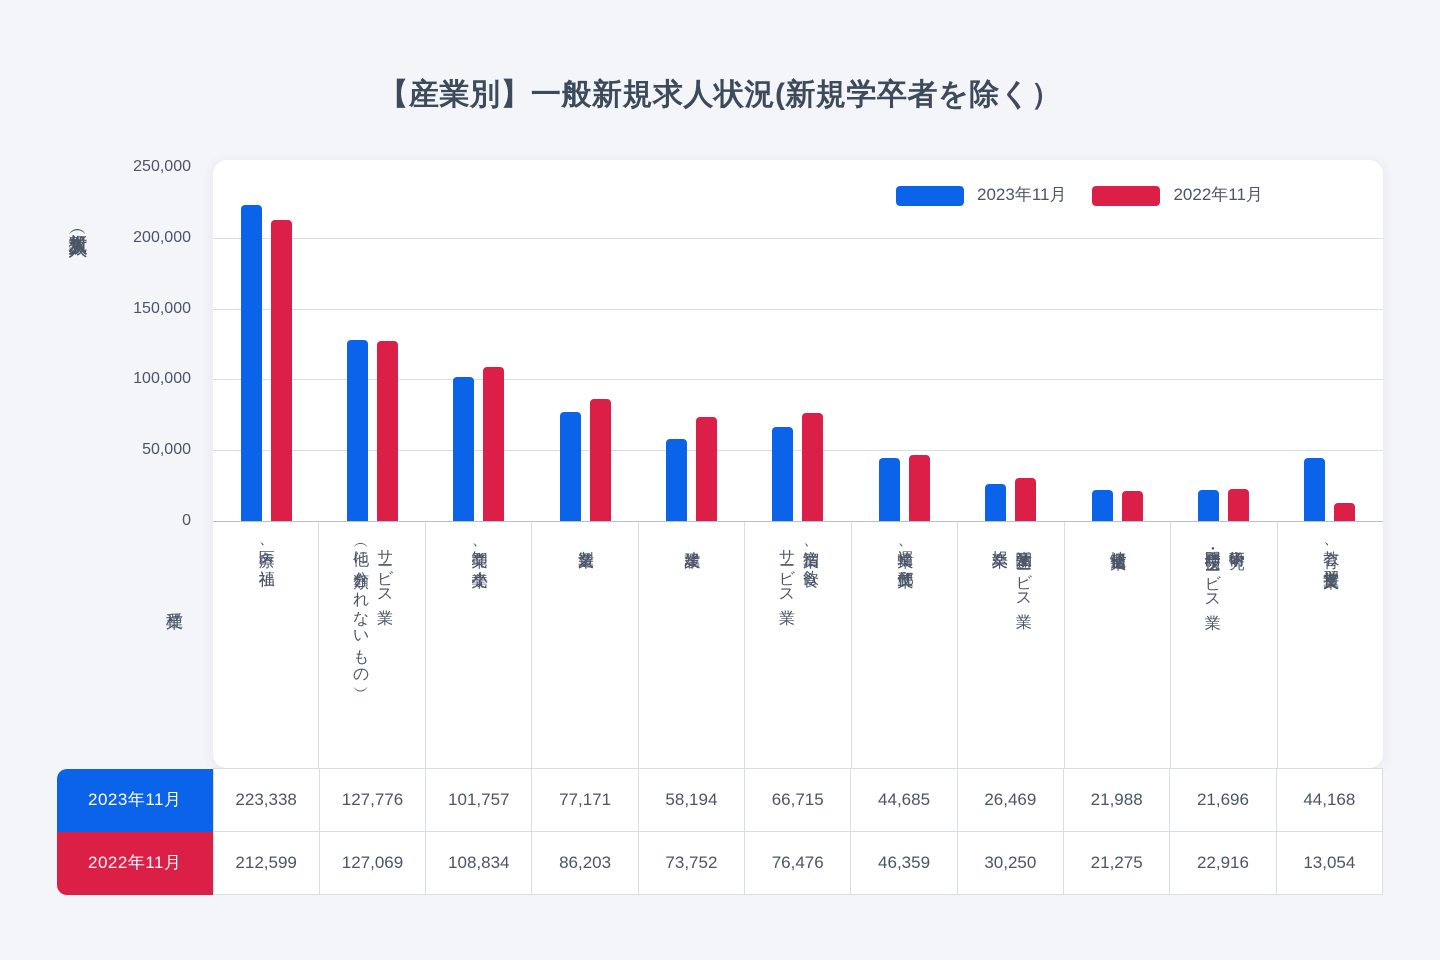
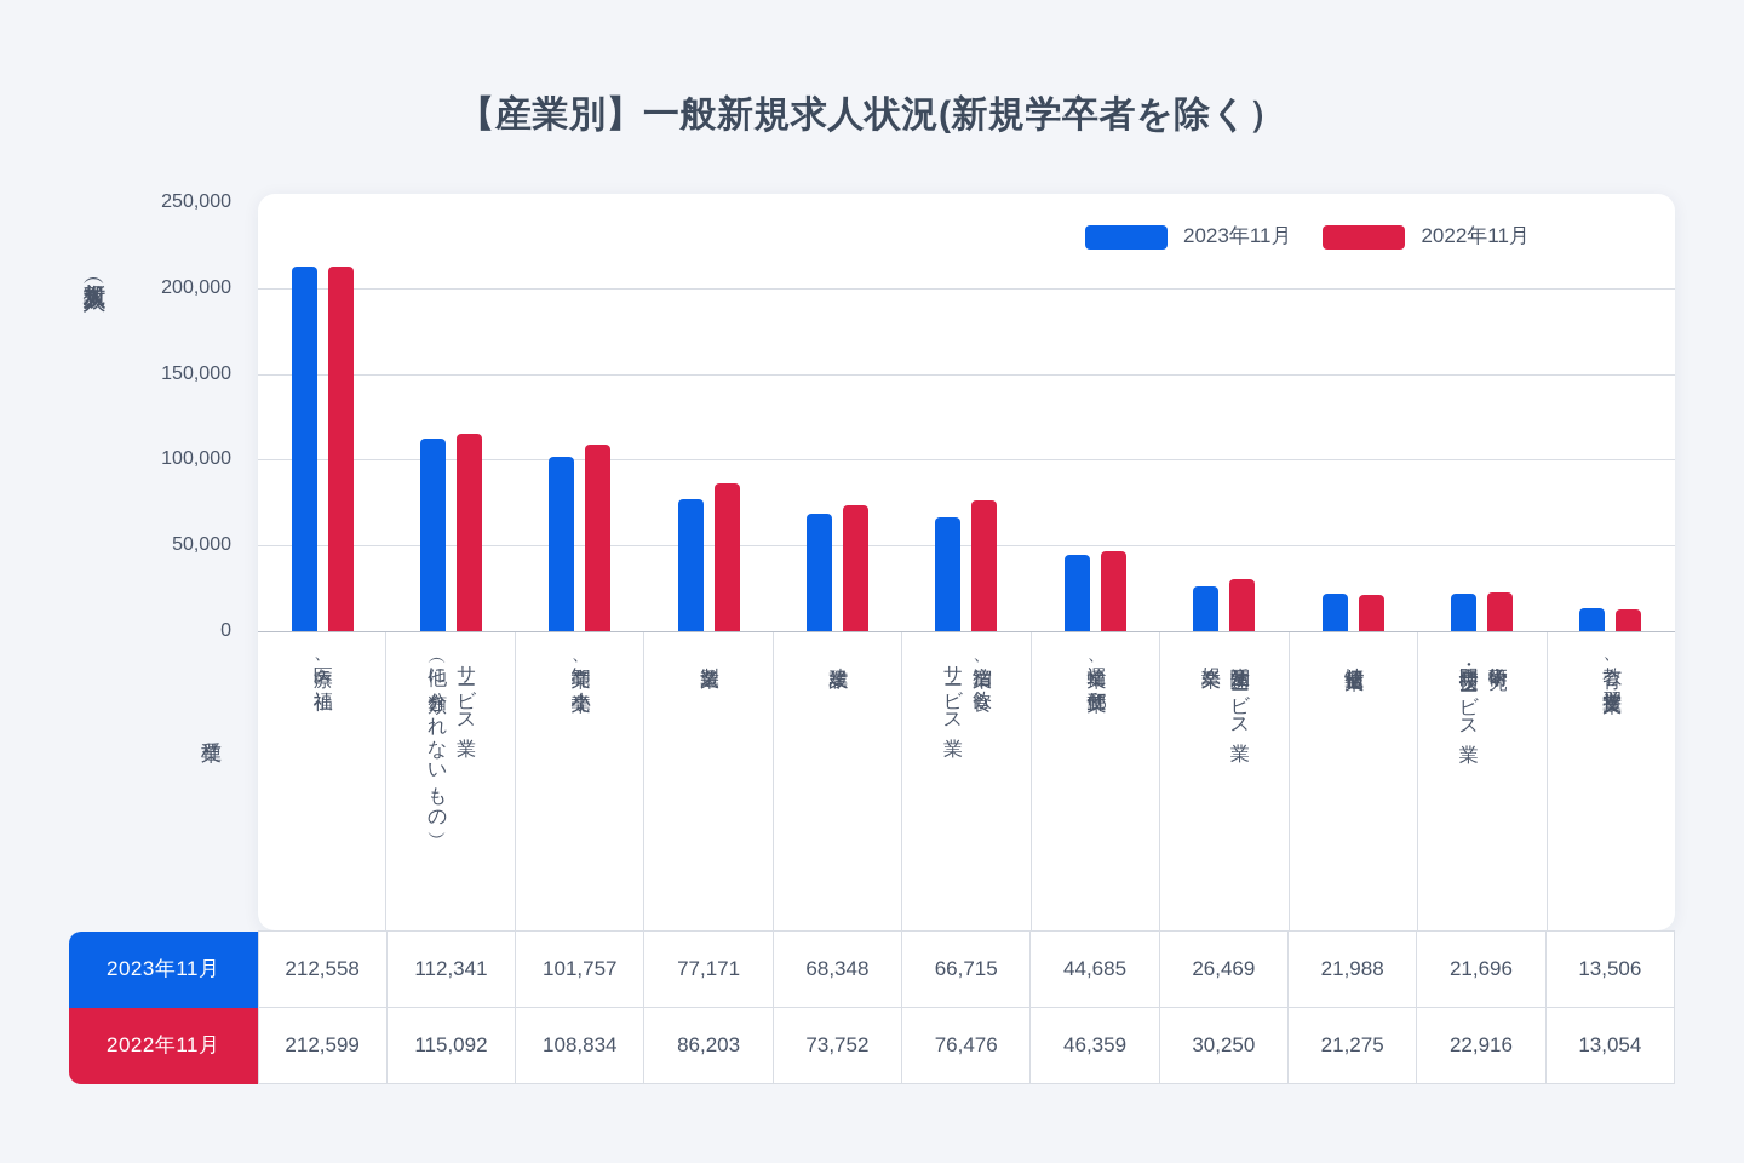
2023年11月/医療、福祉: 223,338 -> 212,558
2023年11月/サービス業（他に分類されないもの）: 127,776 -> 112,341
2022年11月/サービス業（他に分類されないもの）: 127,069 -> 115,092
2023年11月/建設業: 58,194 -> 68,348
2023年11月/教育、学習支援業: 44,168 -> 13,506
